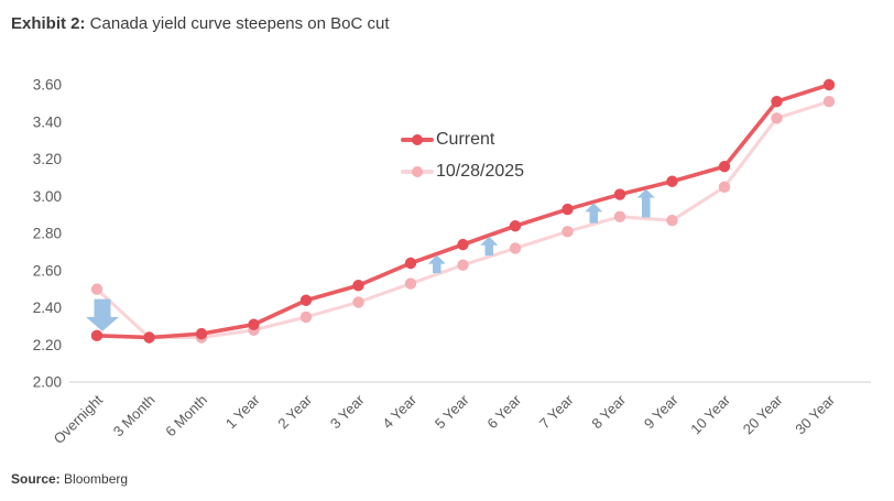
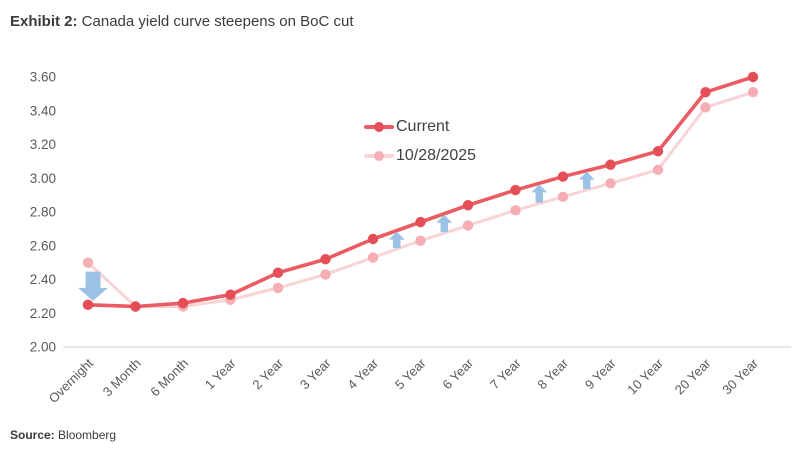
10/28/2025/9 Year: 2.87 -> 2.97
